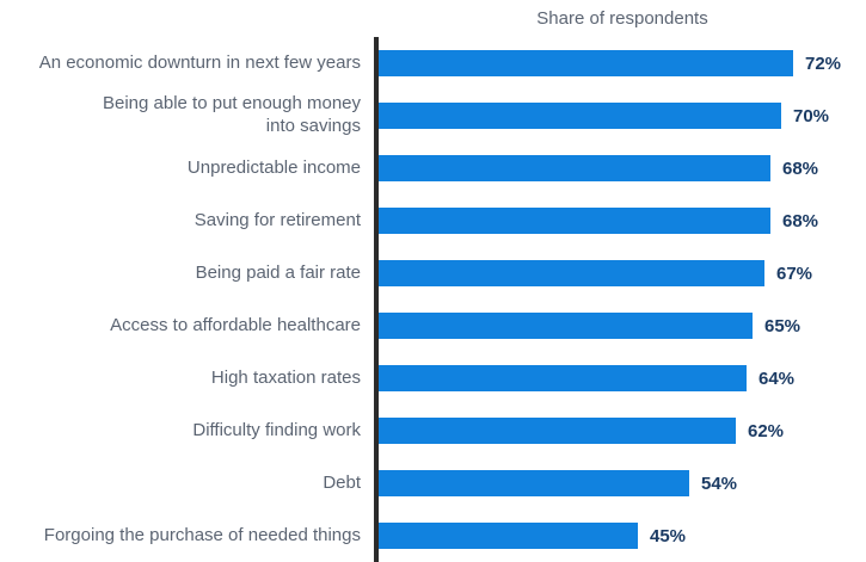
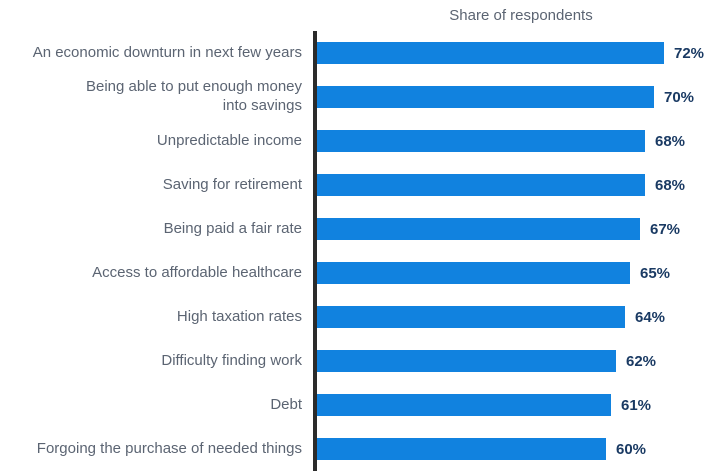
Debt: 54% -> 61%
Forgoing the purchase of needed things: 45% -> 60%
